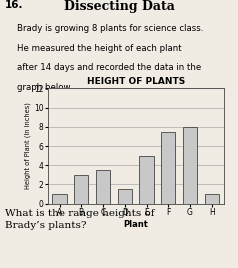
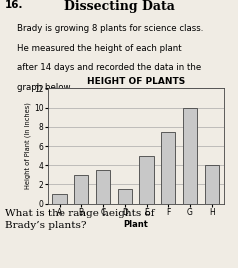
G: 8.0 -> 10.0
H: 1.0 -> 4.0
